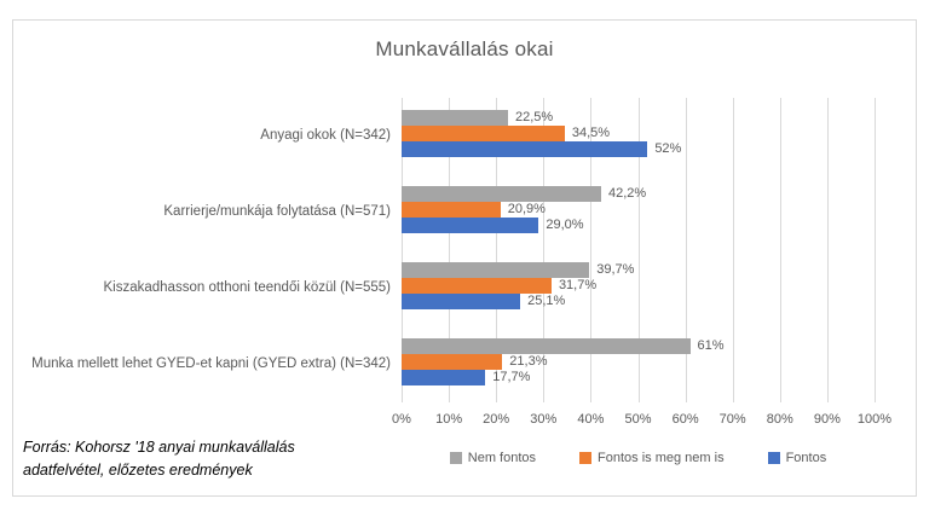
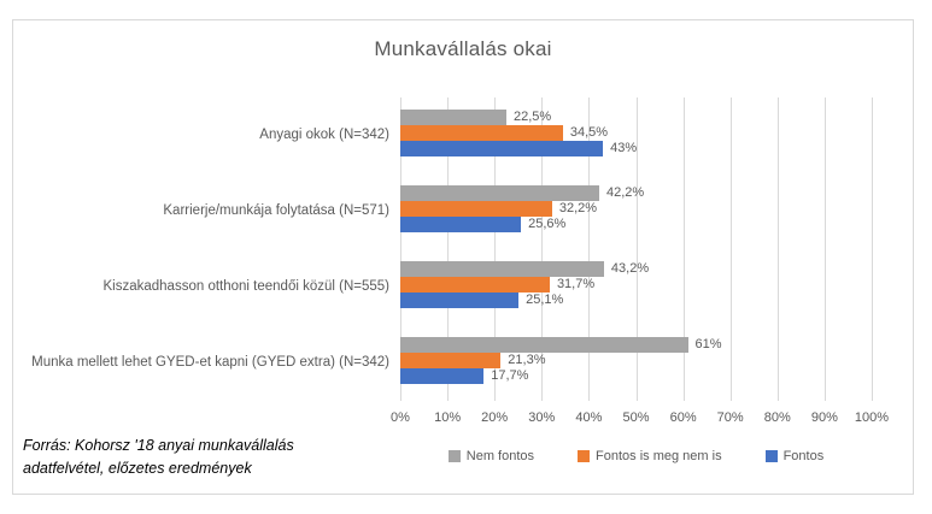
Fontos/Anyagi okok (N=342): 52% -> 43%
Fontos is meg nem is/Karrierje/munkája folytatása (N=571): 20,9% -> 32,2%
Fontos/Karrierje/munkája folytatása (N=571): 29,0% -> 25,6%
Nem fontos/Kiszakadhasson otthoni teendői közül (N=555): 39,7% -> 43,2%
